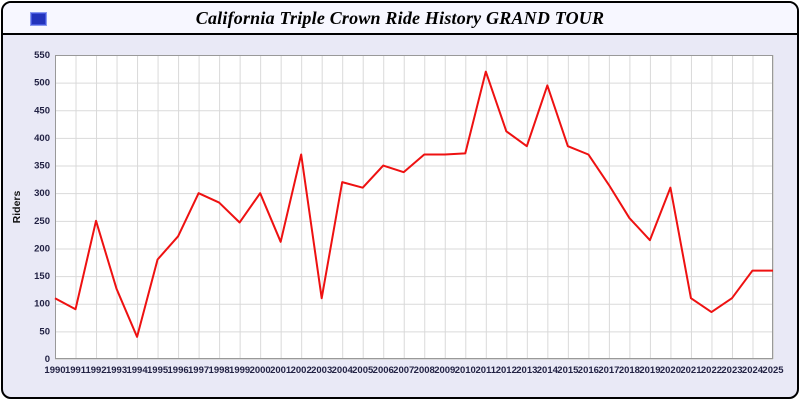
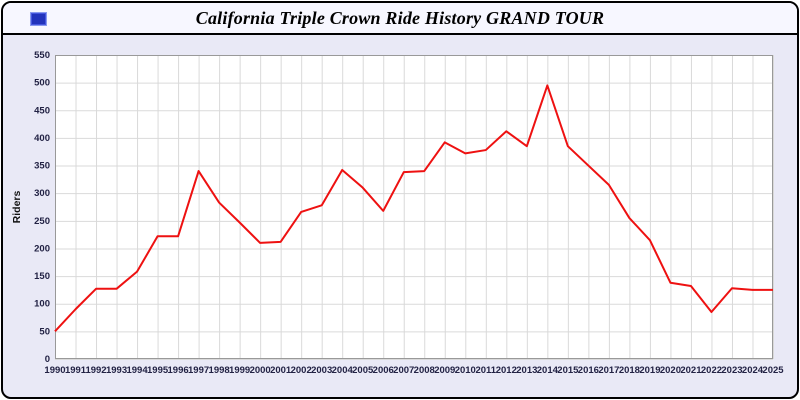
1990: 110 -> 50
1992: 250 -> 130
1994: 40 -> 160
1995: 180 -> 220
1997: 300 -> 340
2000: 300 -> 210
2002: 370 -> 270
2003: 110 -> 280
2004: 320 -> 340
2006: 350 -> 270
2008: 370 -> 340
2009: 370 -> 390
2011: 520 -> 380
2016: 370 -> 350
2020: 310 -> 140
2021: 110 -> 130
2023: 110 -> 130
2024: 160 -> 120
2025: 160 -> 120
